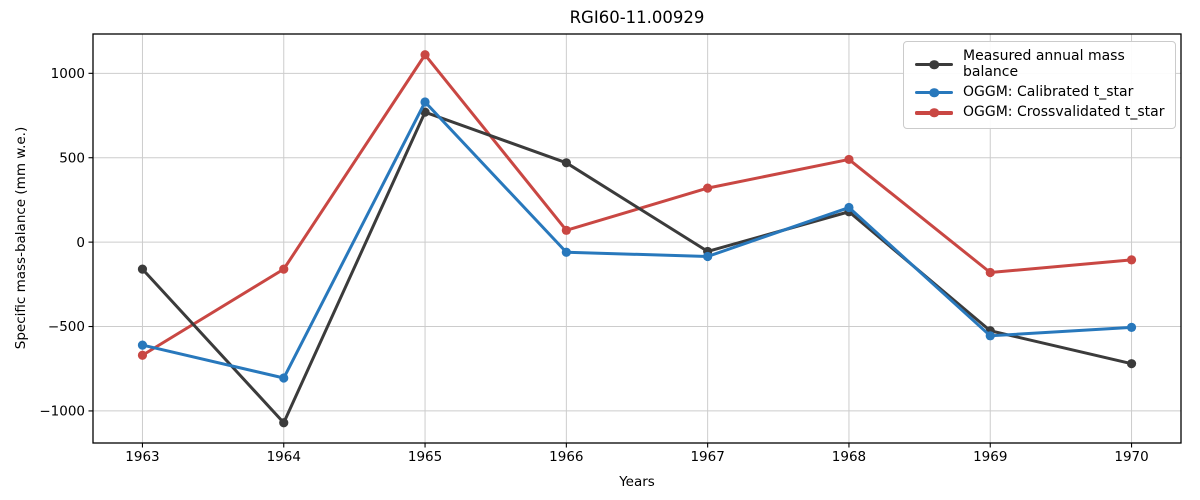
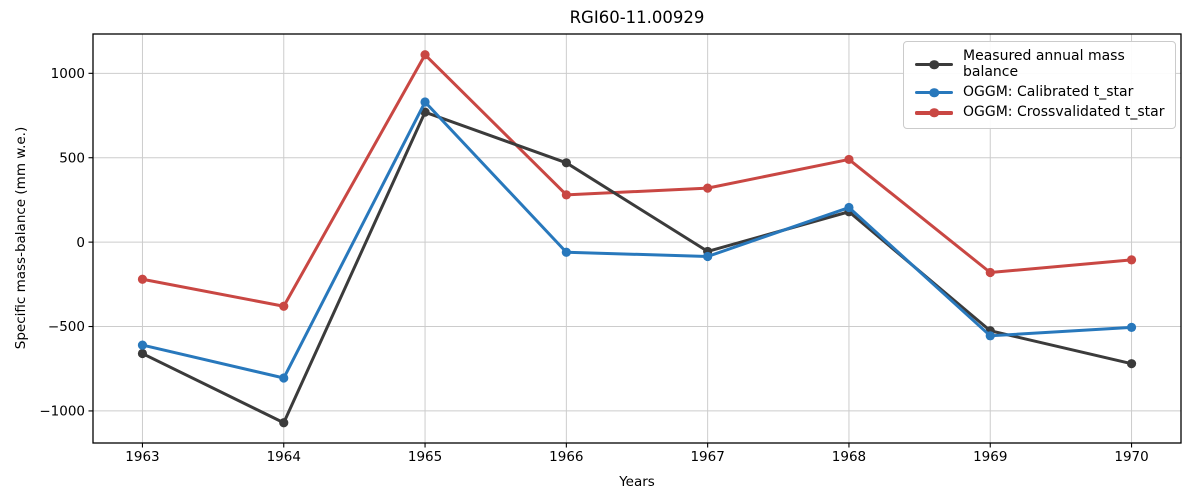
Measured annual mass balance/1963: -160 -> -660
OGGM: Crossvalidated t_star/1963: -670 -> -220
OGGM: Crossvalidated t_star/1964: -160 -> -380
OGGM: Crossvalidated t_star/1966: 70 -> 280
